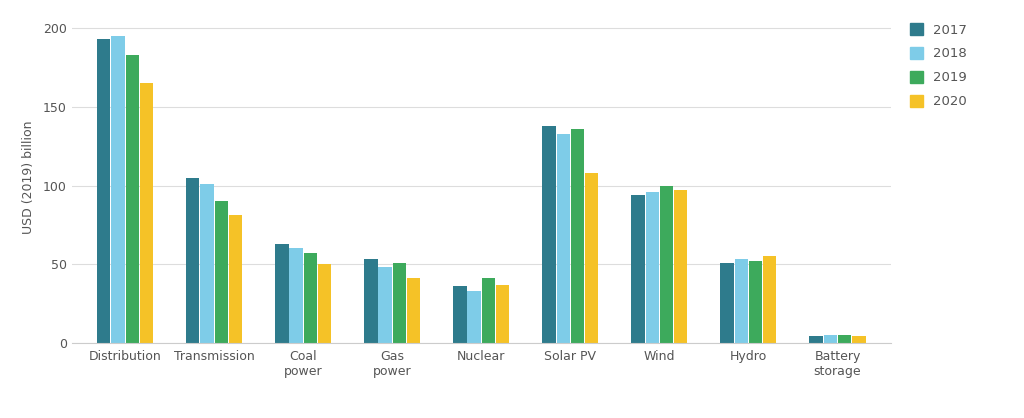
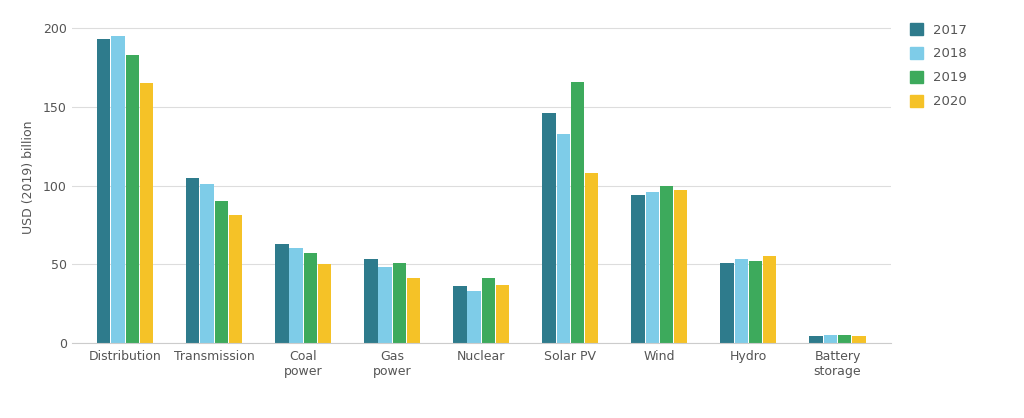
2017/Solar PV: 138 -> 146
2019/Solar PV: 136 -> 166
